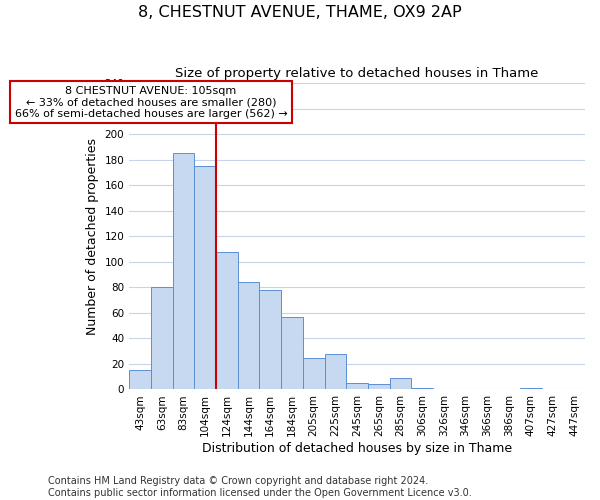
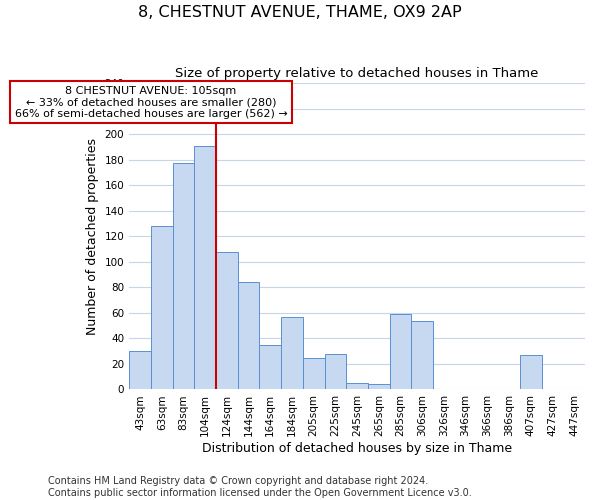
43sqm: 15 -> 30
63sqm: 80 -> 128
83sqm: 185 -> 177
104sqm: 175 -> 191
164sqm: 78 -> 35
285sqm: 9 -> 59
306sqm: 1 -> 54
407sqm: 1 -> 27
